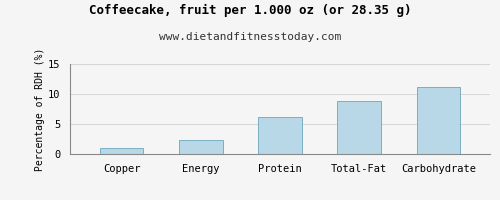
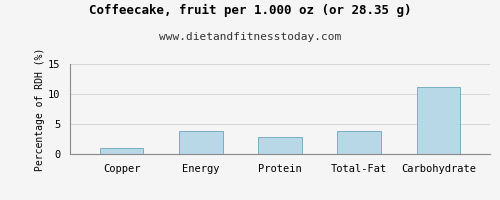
Energy: 2.4 -> 3.9
Protein: 6.2 -> 2.9
Total-Fat: 8.8 -> 3.9
